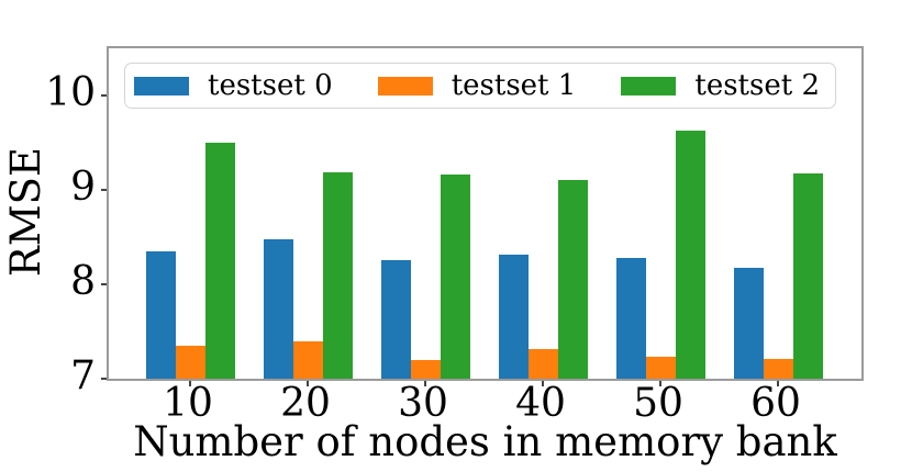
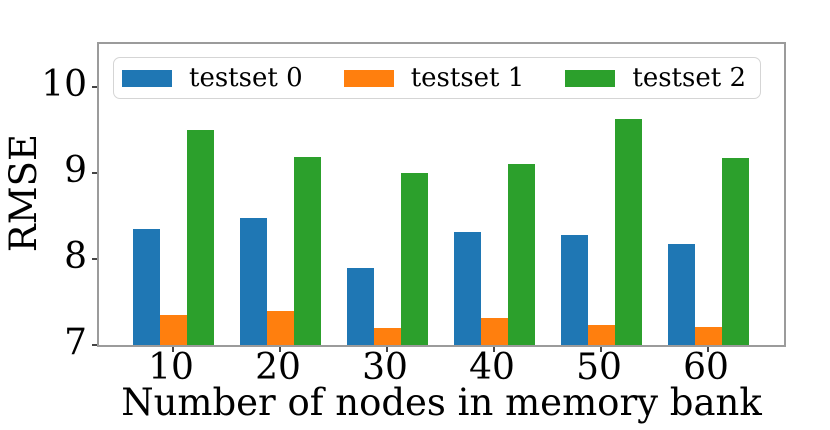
testset 0/30: 8.3 -> 7.9
testset 2/30: 9.2 -> 9.0
